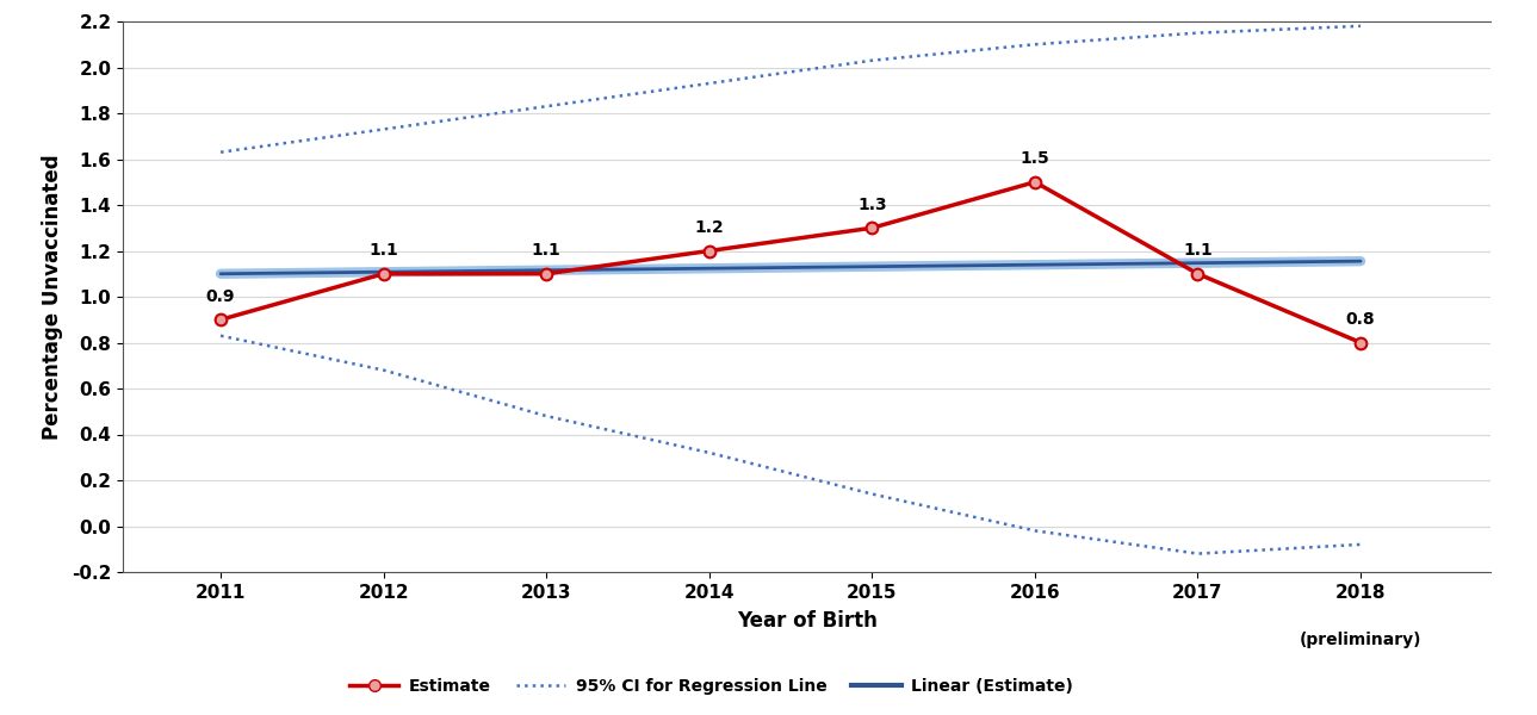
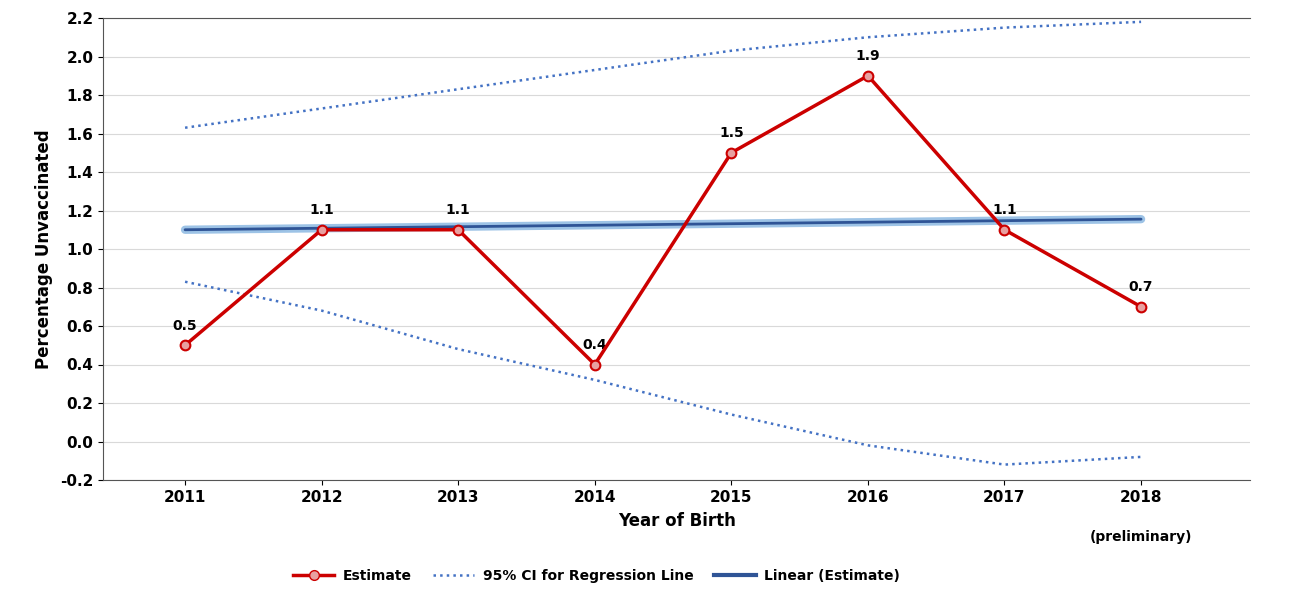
Estimate/2011: 0.9 -> 0.5
Estimate/2014: 1.2 -> 0.4
Estimate/2015: 1.3 -> 1.5
Estimate/2016: 1.5 -> 1.9
Estimate/2018: 0.8 -> 0.7
